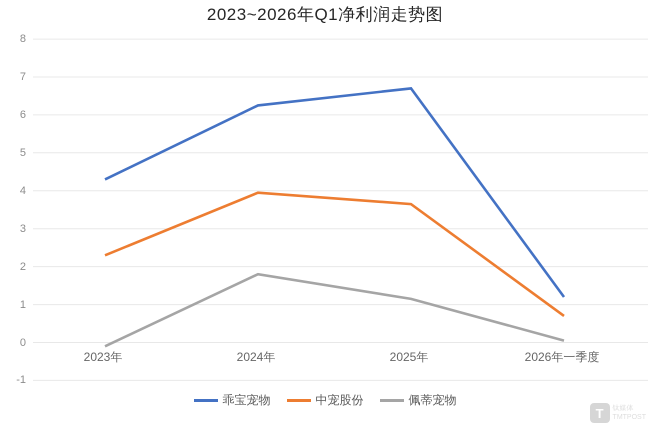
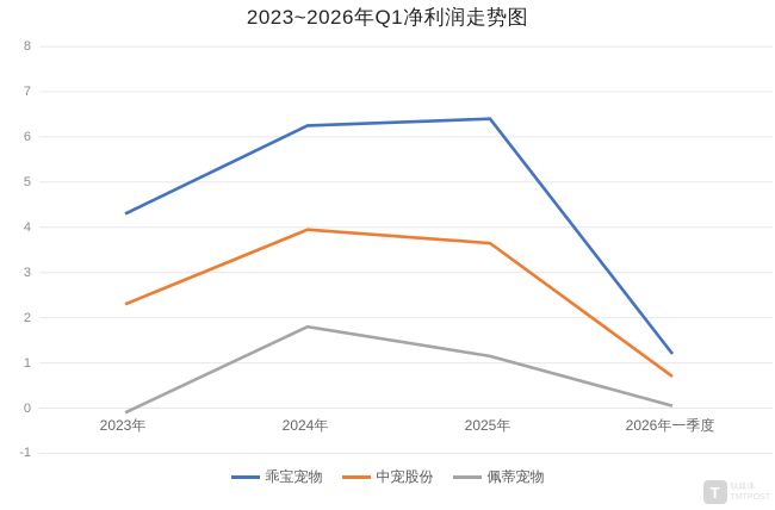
乖宝宠物/2025年: 6.7 -> 6.4
